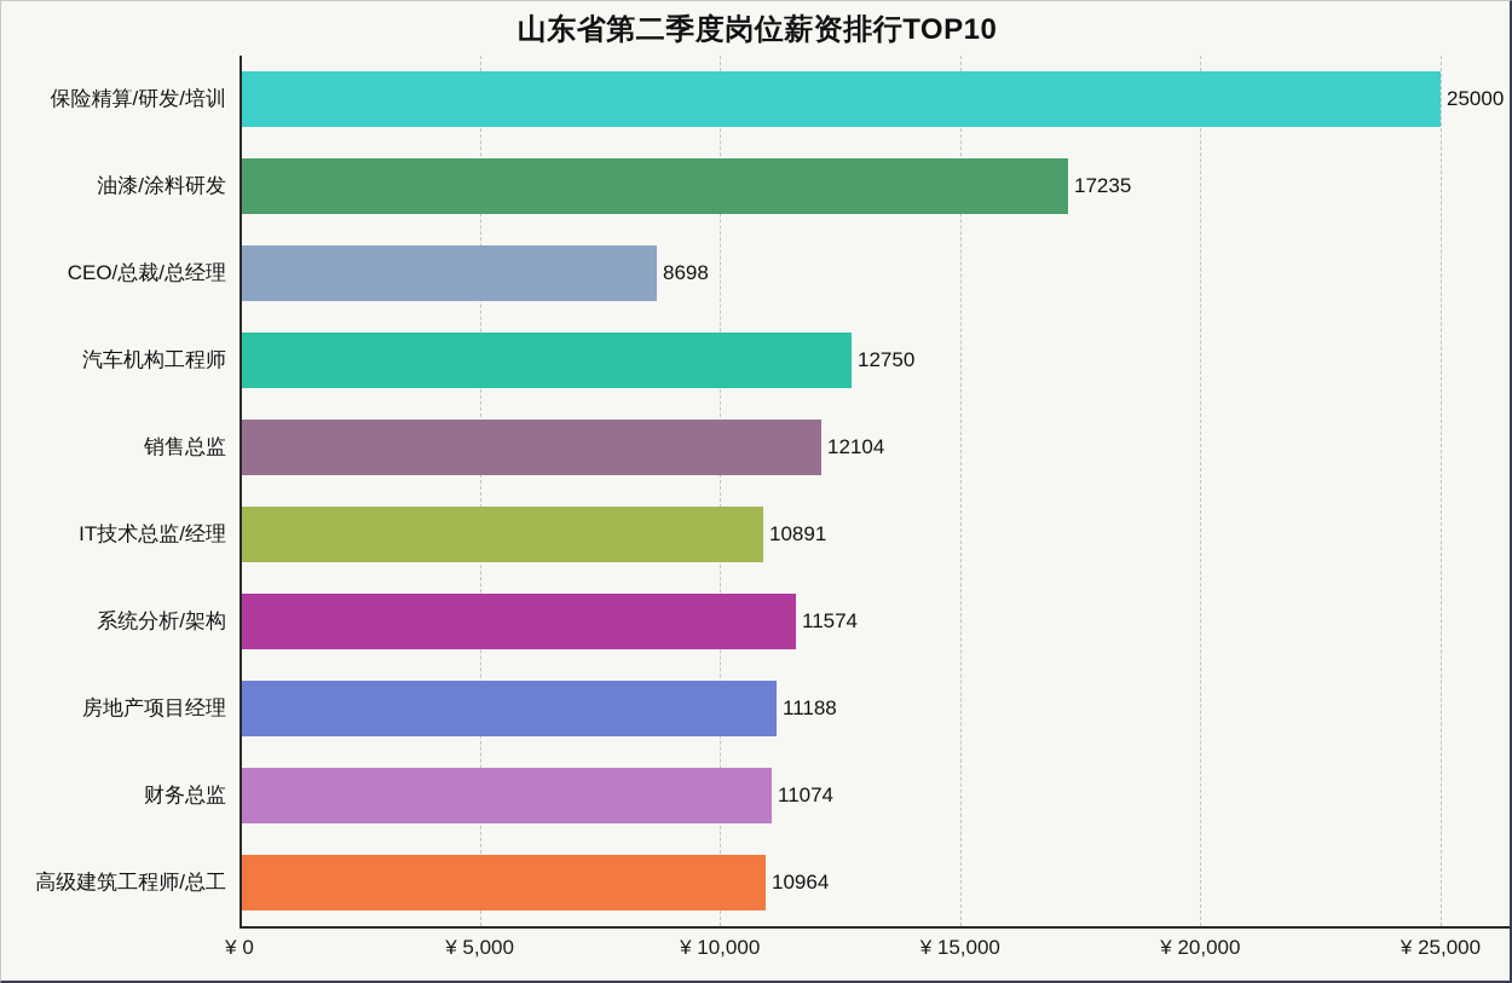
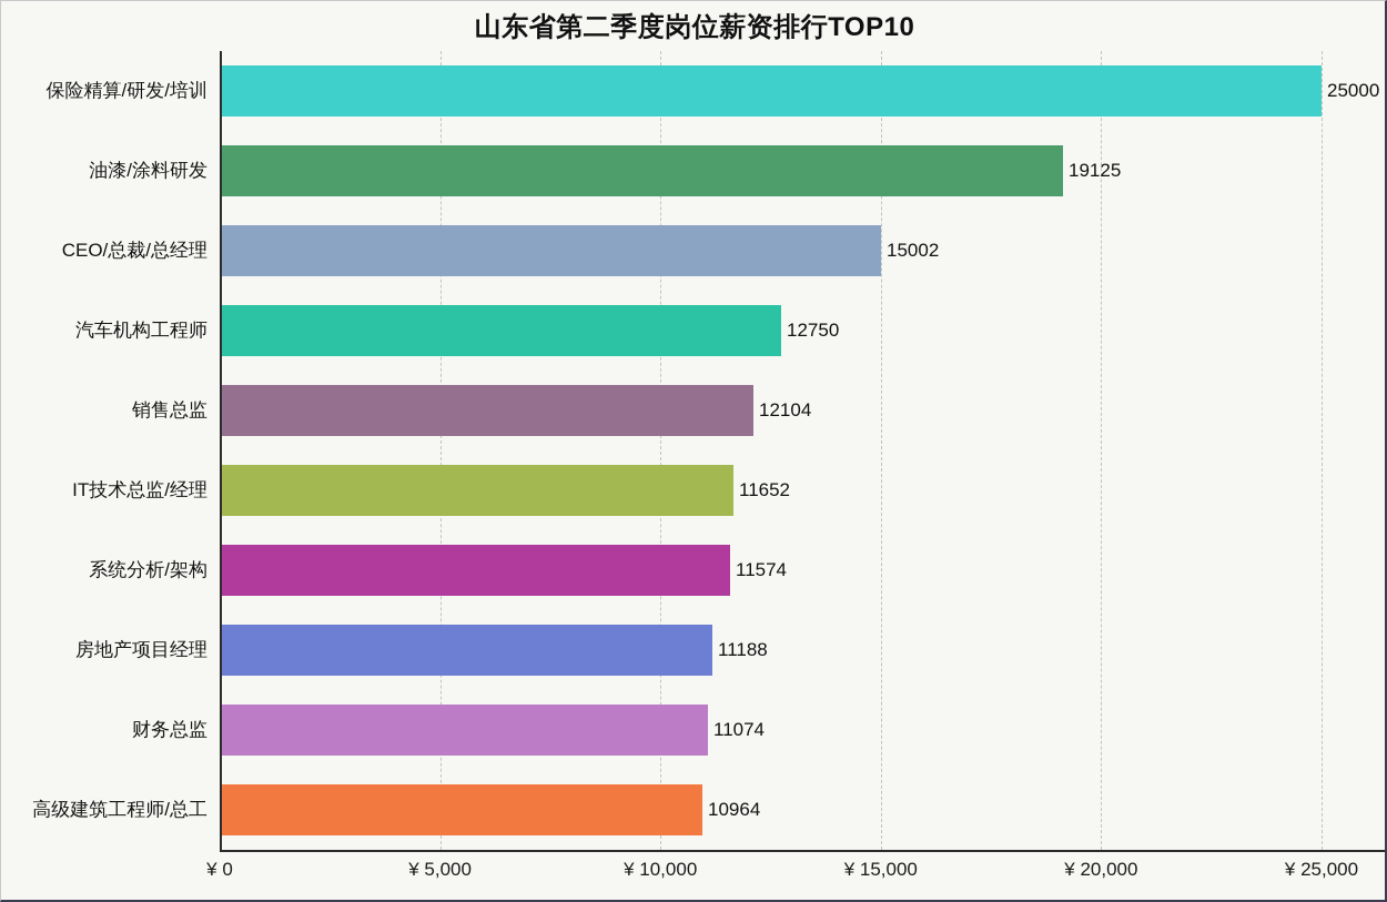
油漆/涂料研发: 17235 -> 19125
CEO/总裁/总经理: 8698 -> 15002
IT技术总监/经理: 10891 -> 11652
